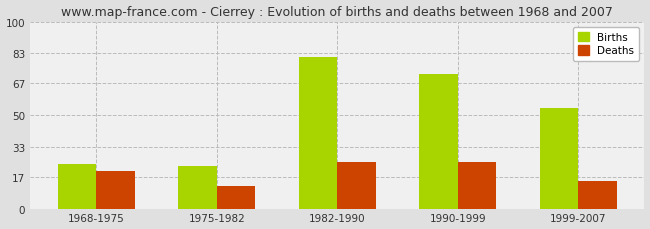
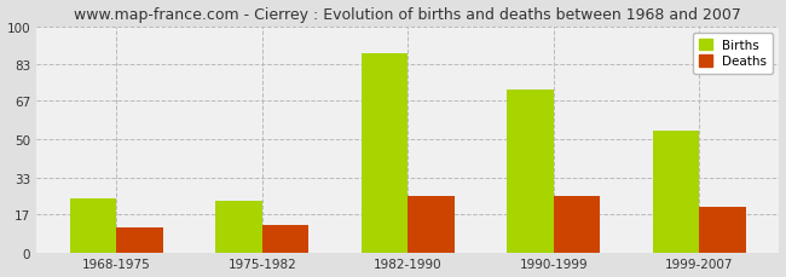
Deaths/1968-1975: 20 -> 11
Births/1982-1990: 81 -> 88
Deaths/1999-2007: 15 -> 20
